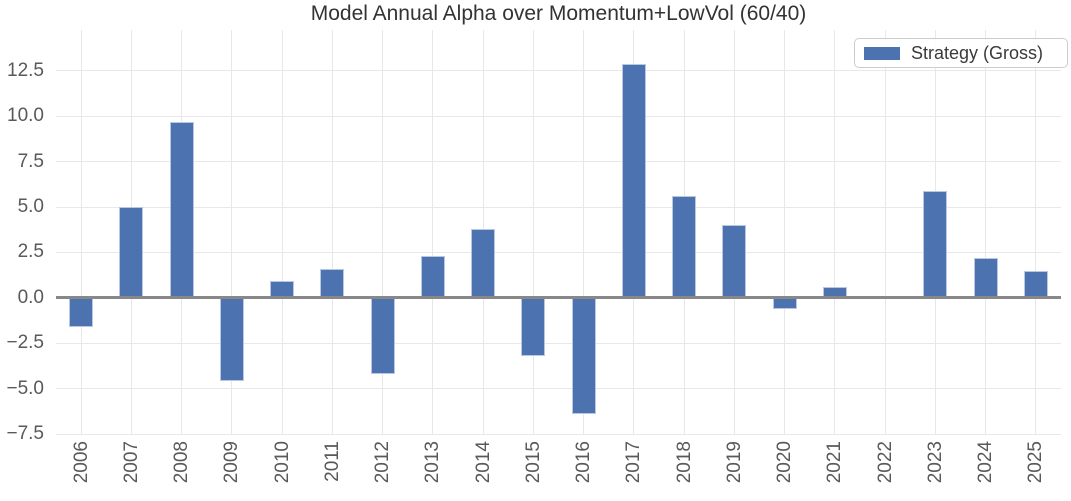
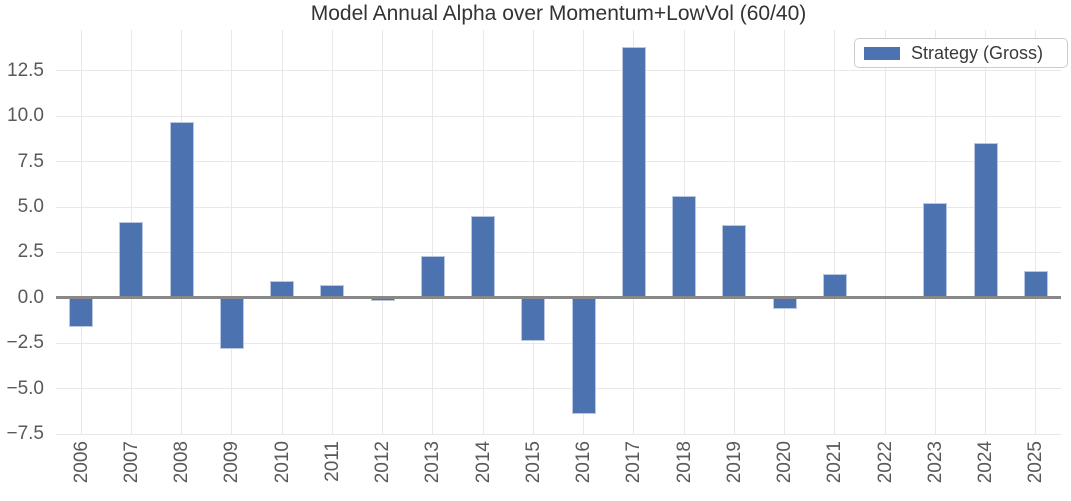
2007: 5.0 -> 4.2
2009: -4.6 -> -2.8
2011: 1.6 -> 0.7
2012: -4.2 -> -0.2
2014: 3.8 -> 4.5
2015: -3.2 -> -2.4
2017: 12.9 -> 13.8
2021: 0.6 -> 1.3
2023: 5.9 -> 5.2
2024: 2.2 -> 8.5
